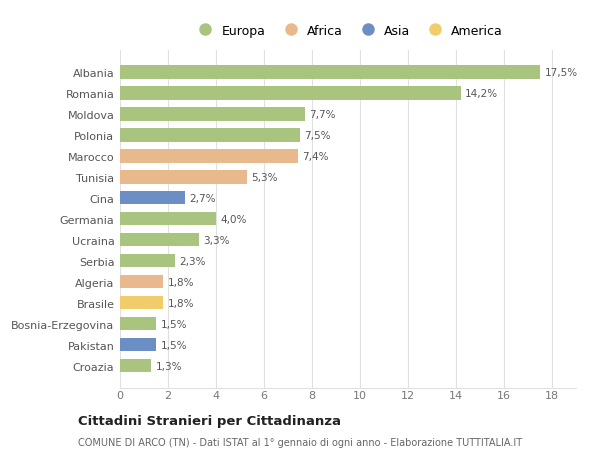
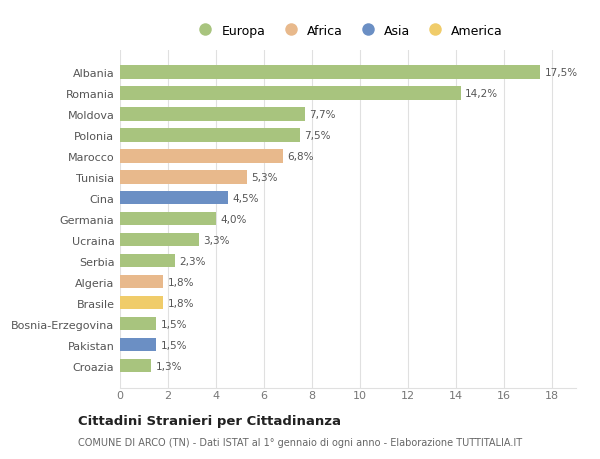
Marocco: 7,4% -> 6,8%
Cina: 2,7% -> 4,5%
